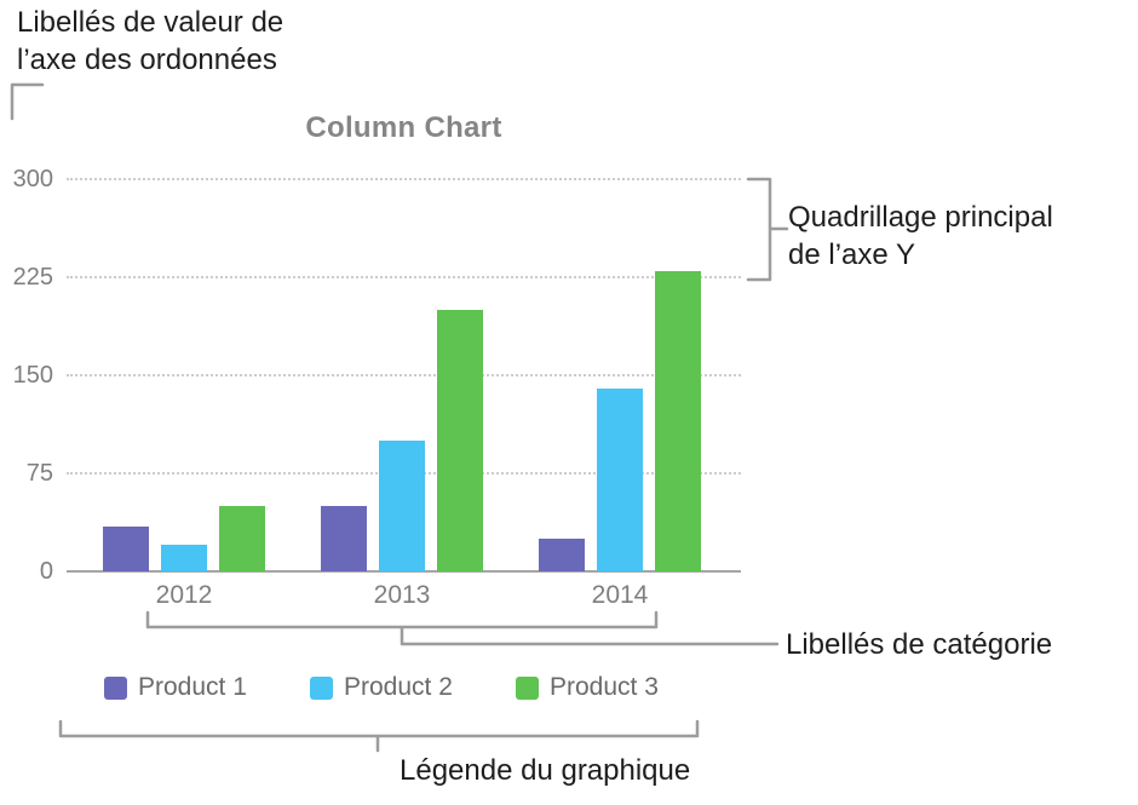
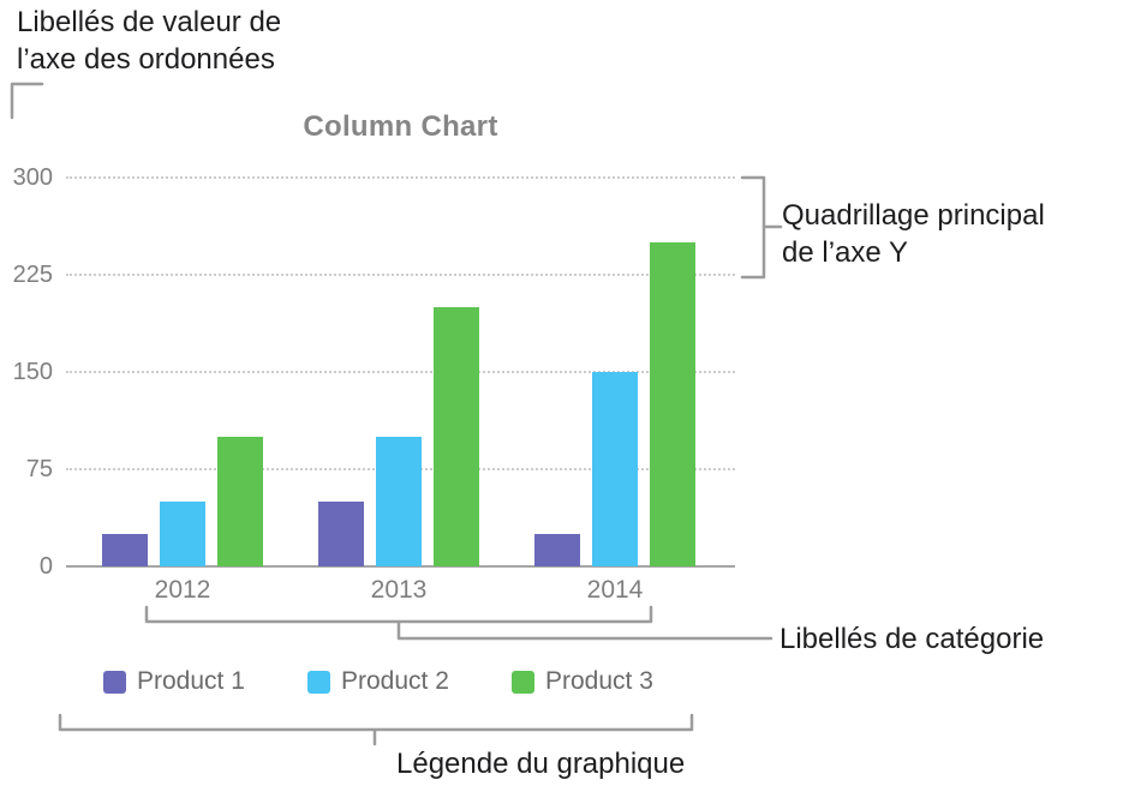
Product 1/2012: 34 -> 25
Product 2/2012: 20 -> 50
Product 3/2012: 50 -> 100
Product 2/2014: 140 -> 150
Product 3/2014: 230 -> 250
